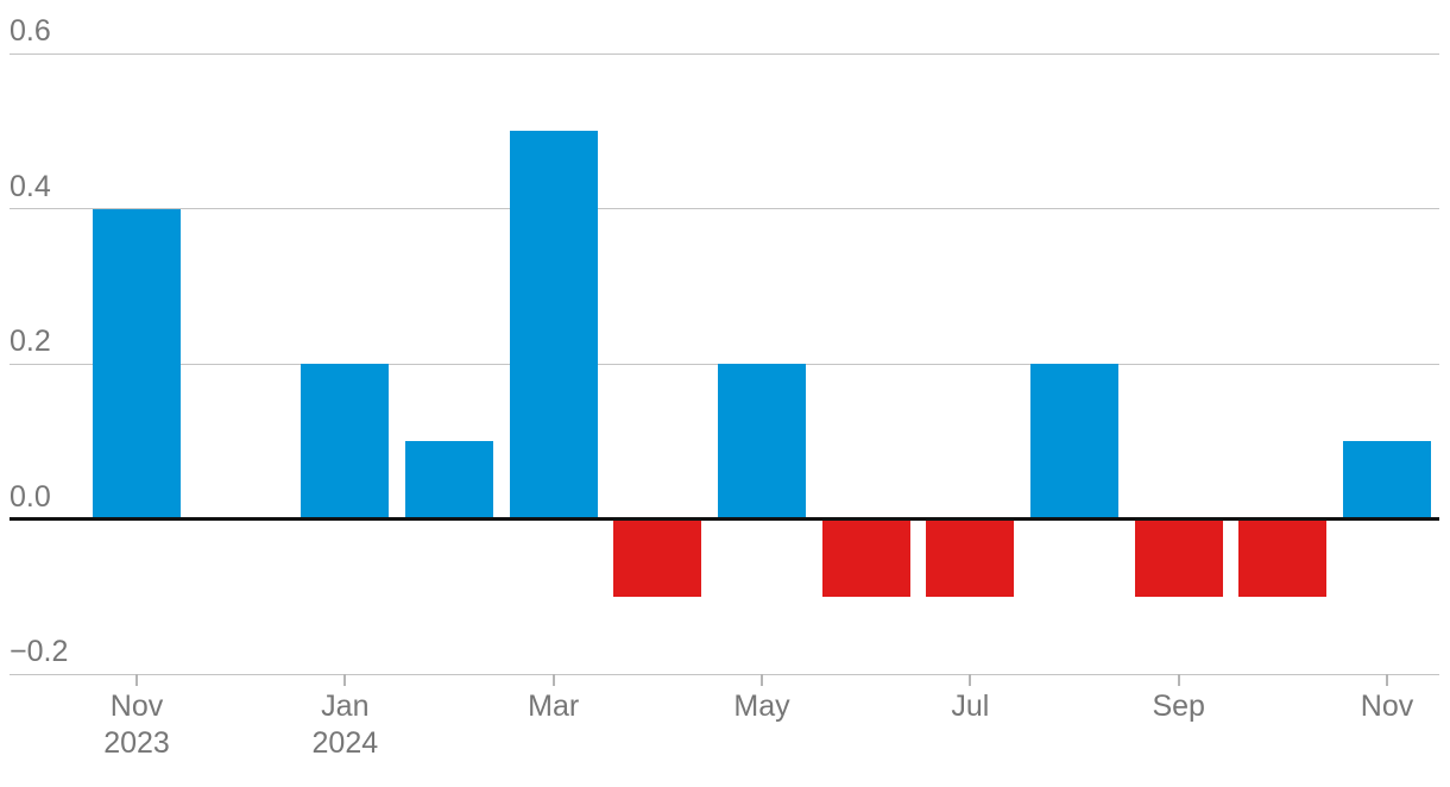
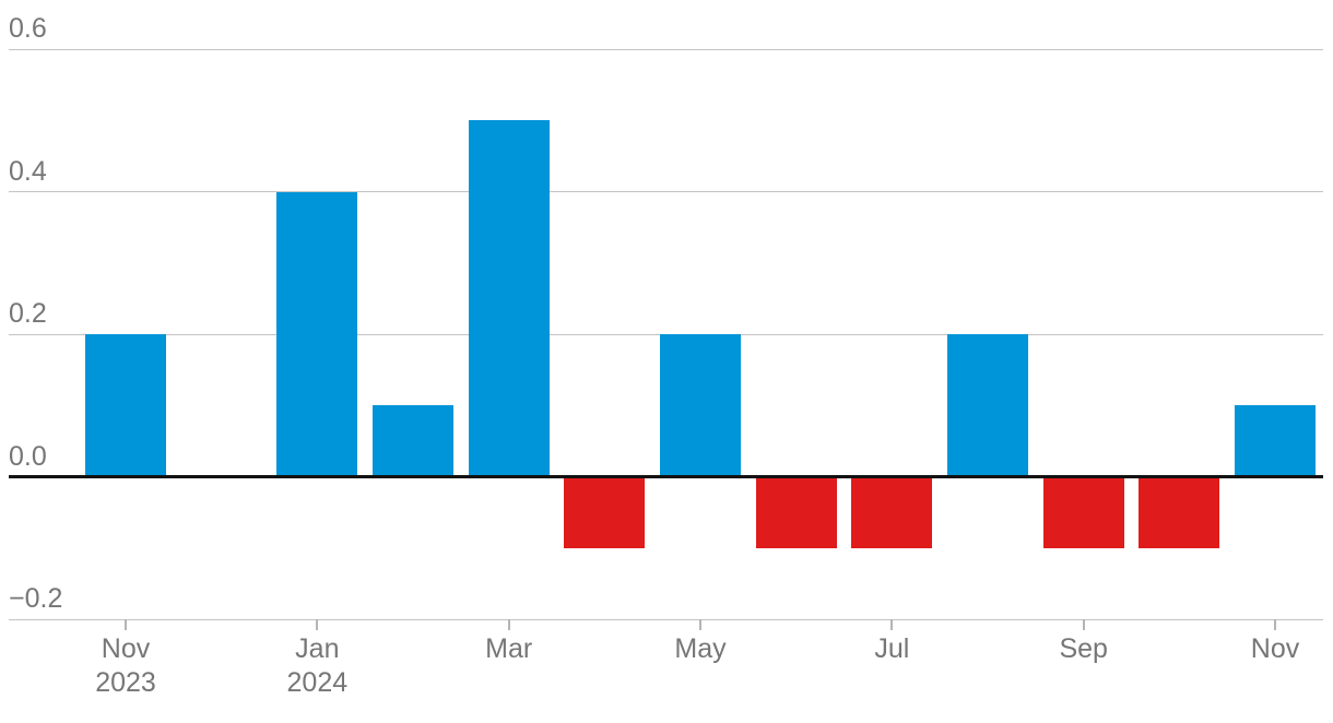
Nov 2023: 0.4 -> 0.2
Jan 2024: 0.2 -> 0.4
